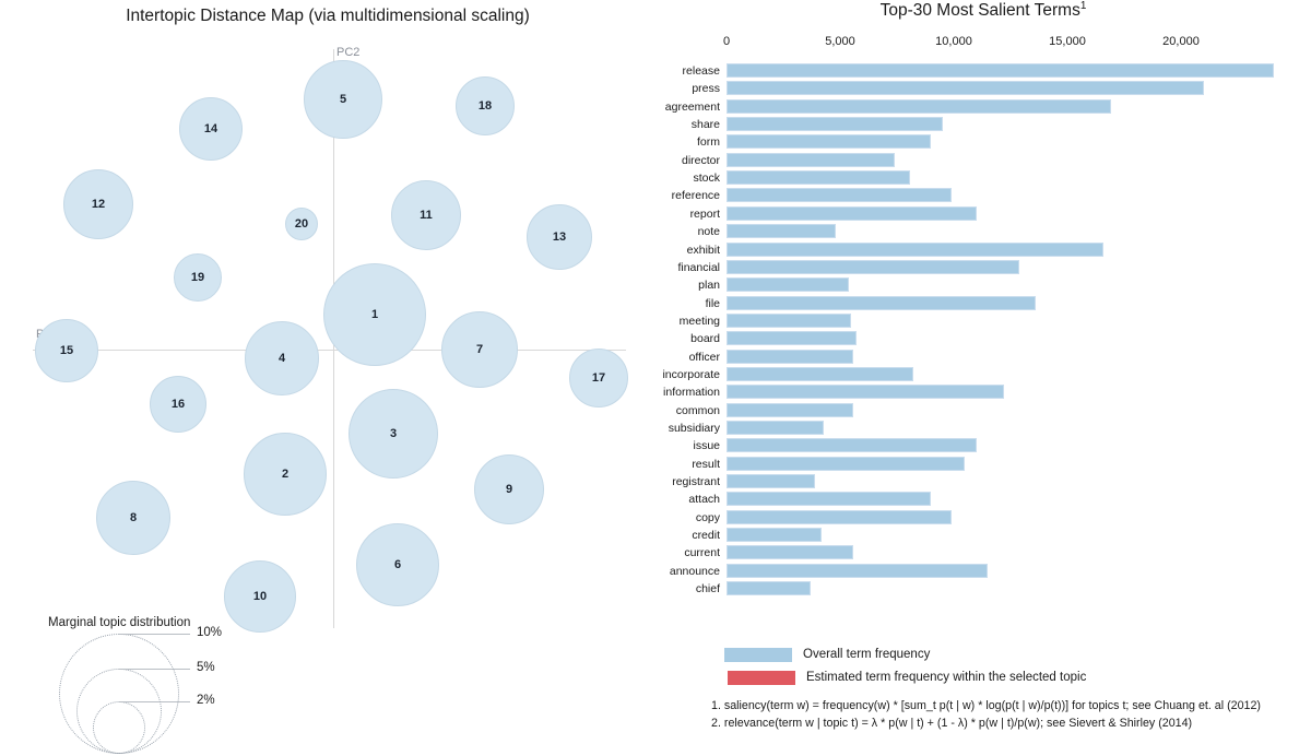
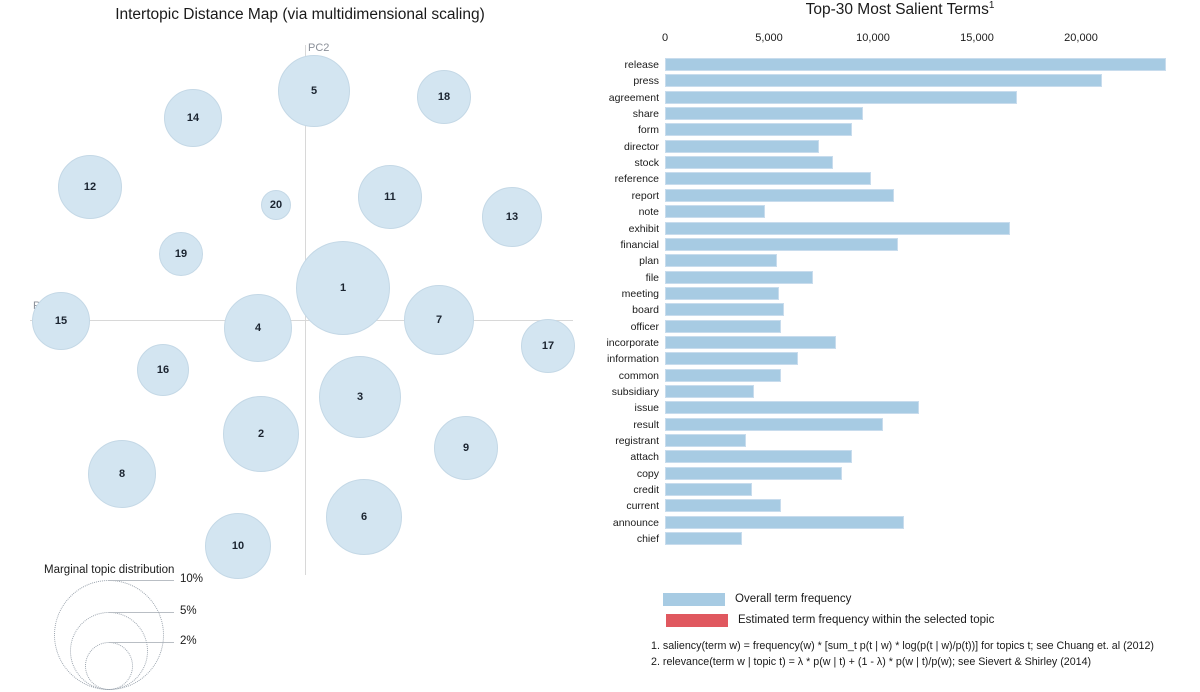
financial: 12900 -> 11200
file: 13600 -> 7100
information: 12200 -> 6400
issue: 11000 -> 12200
copy: 9900 -> 8500
